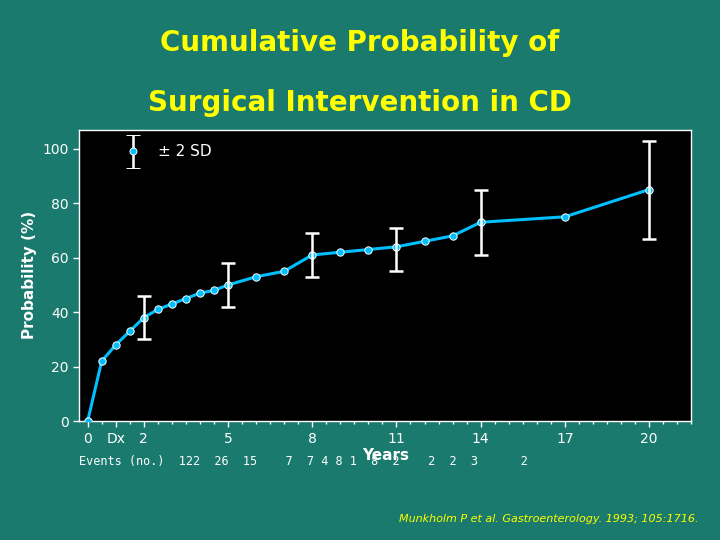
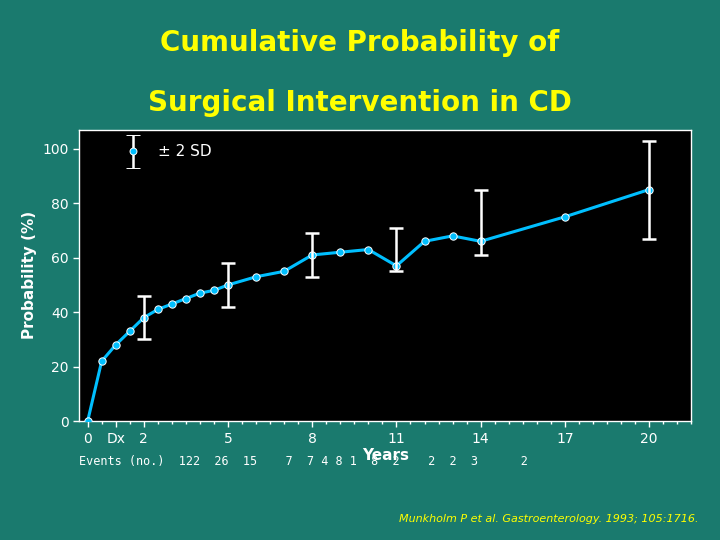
11: 64 -> 57
14: 73 -> 66
